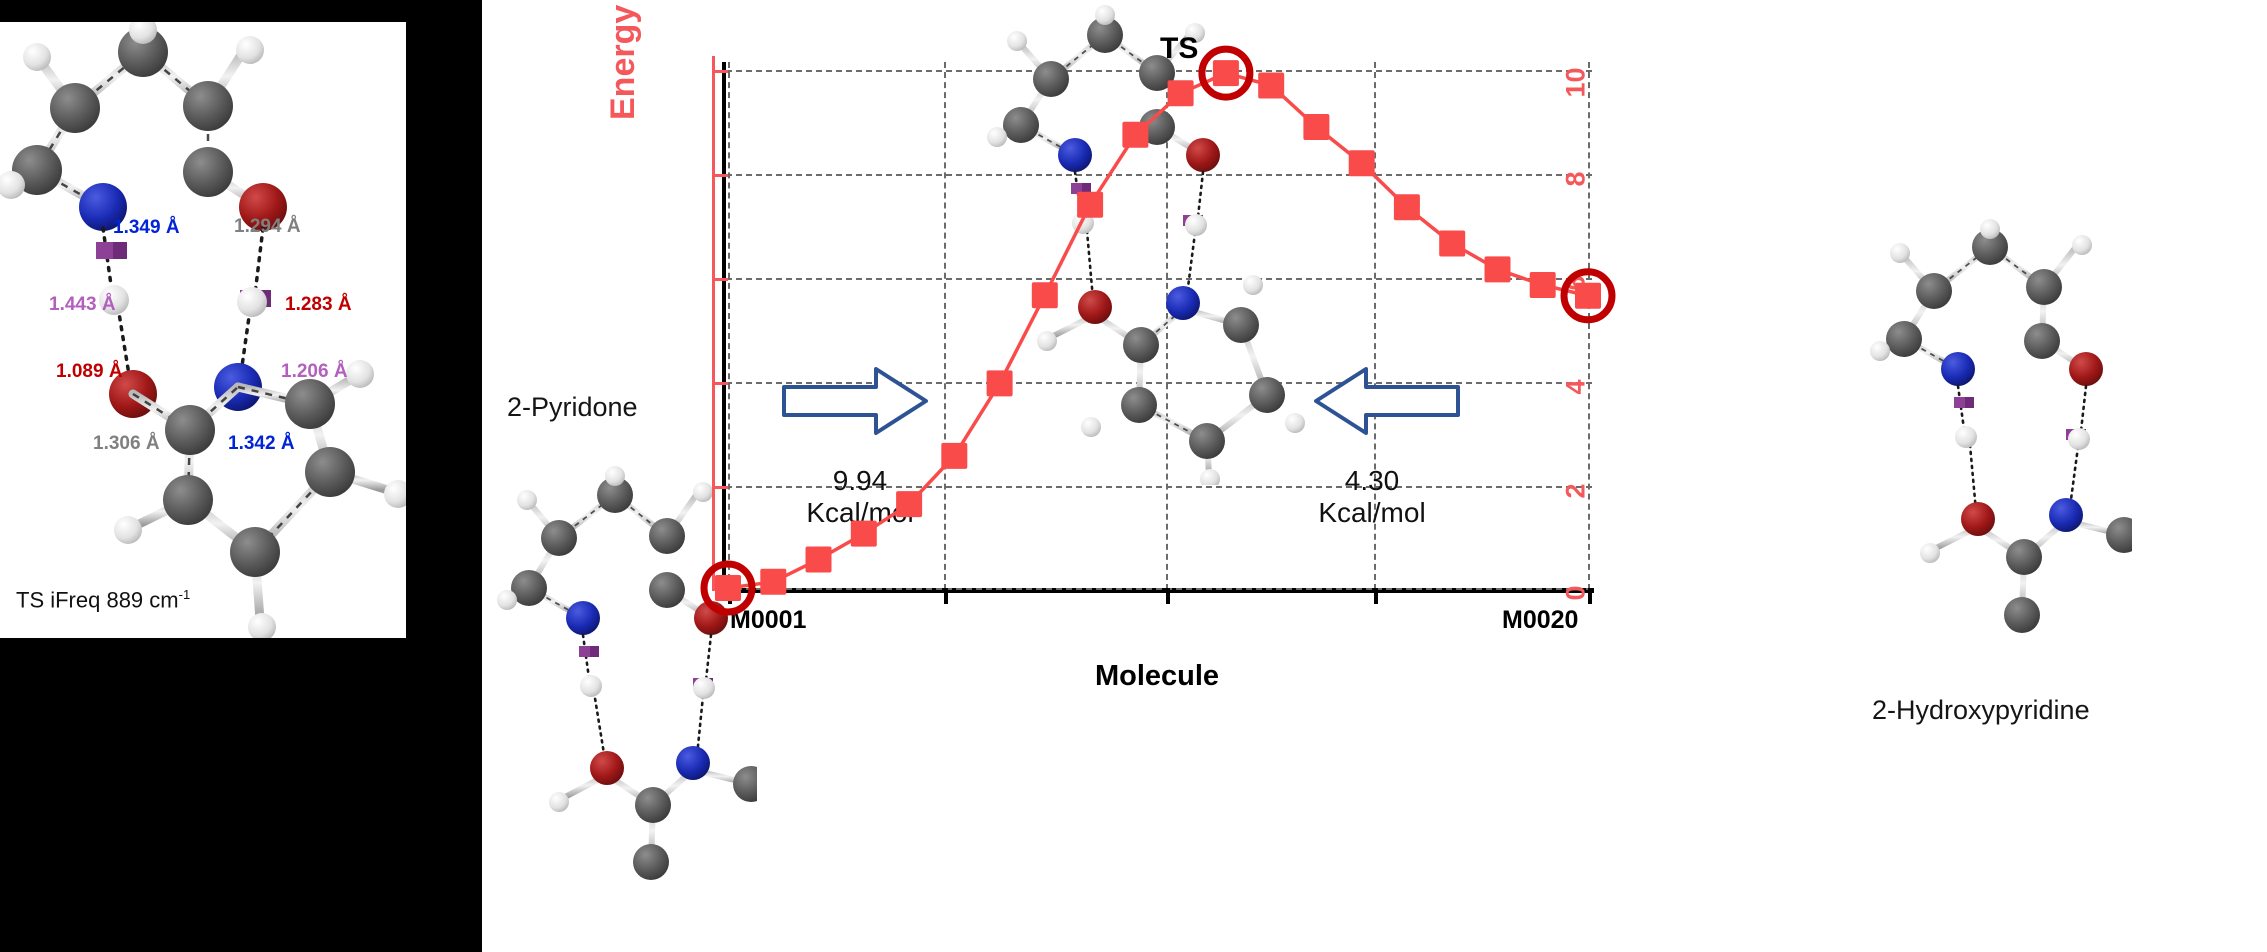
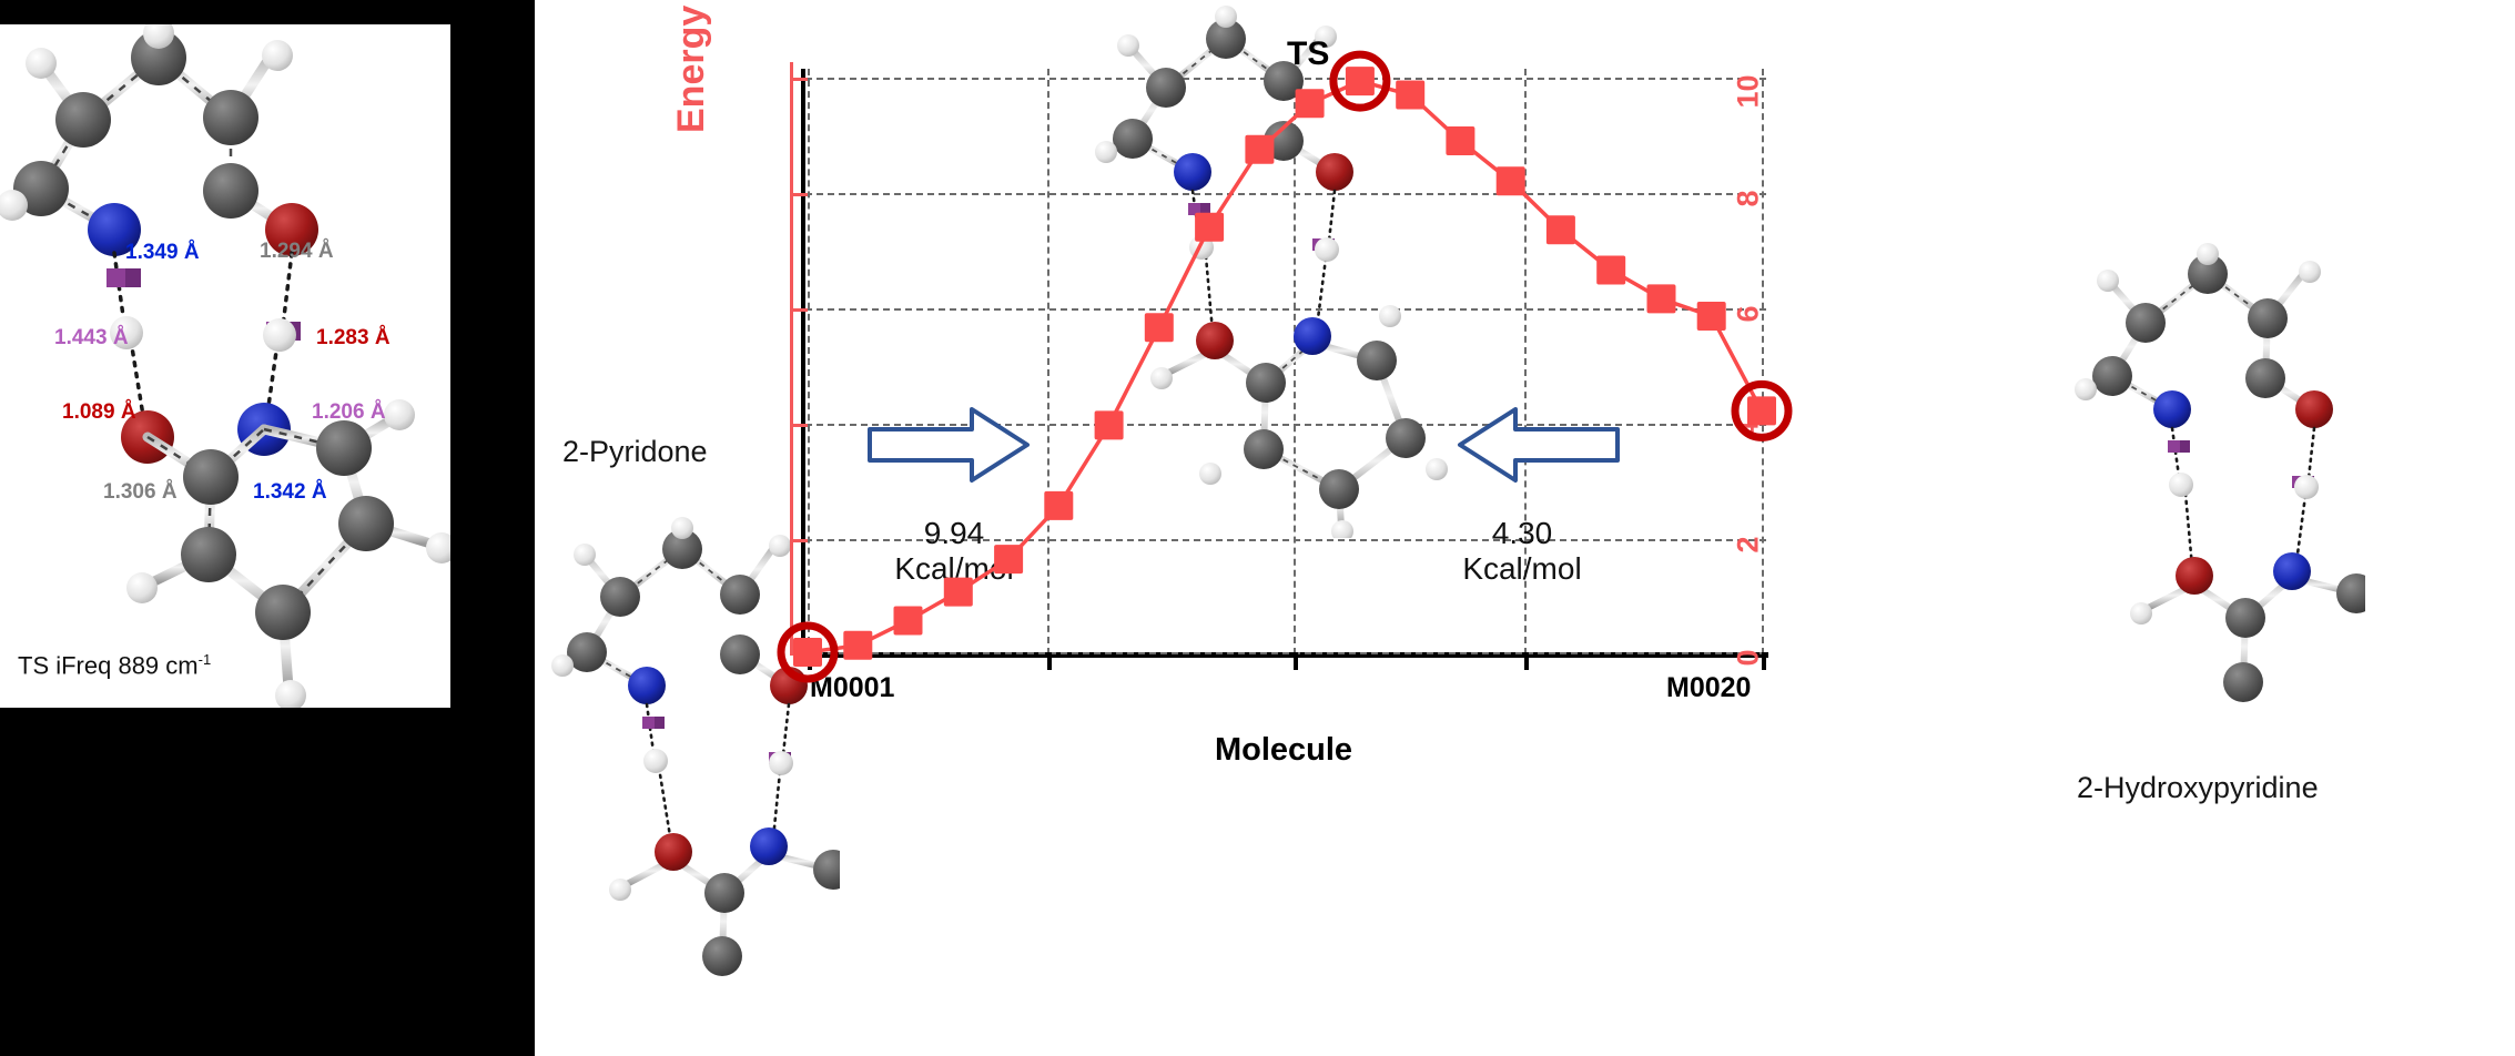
M0020: 5.6 -> 4.2
